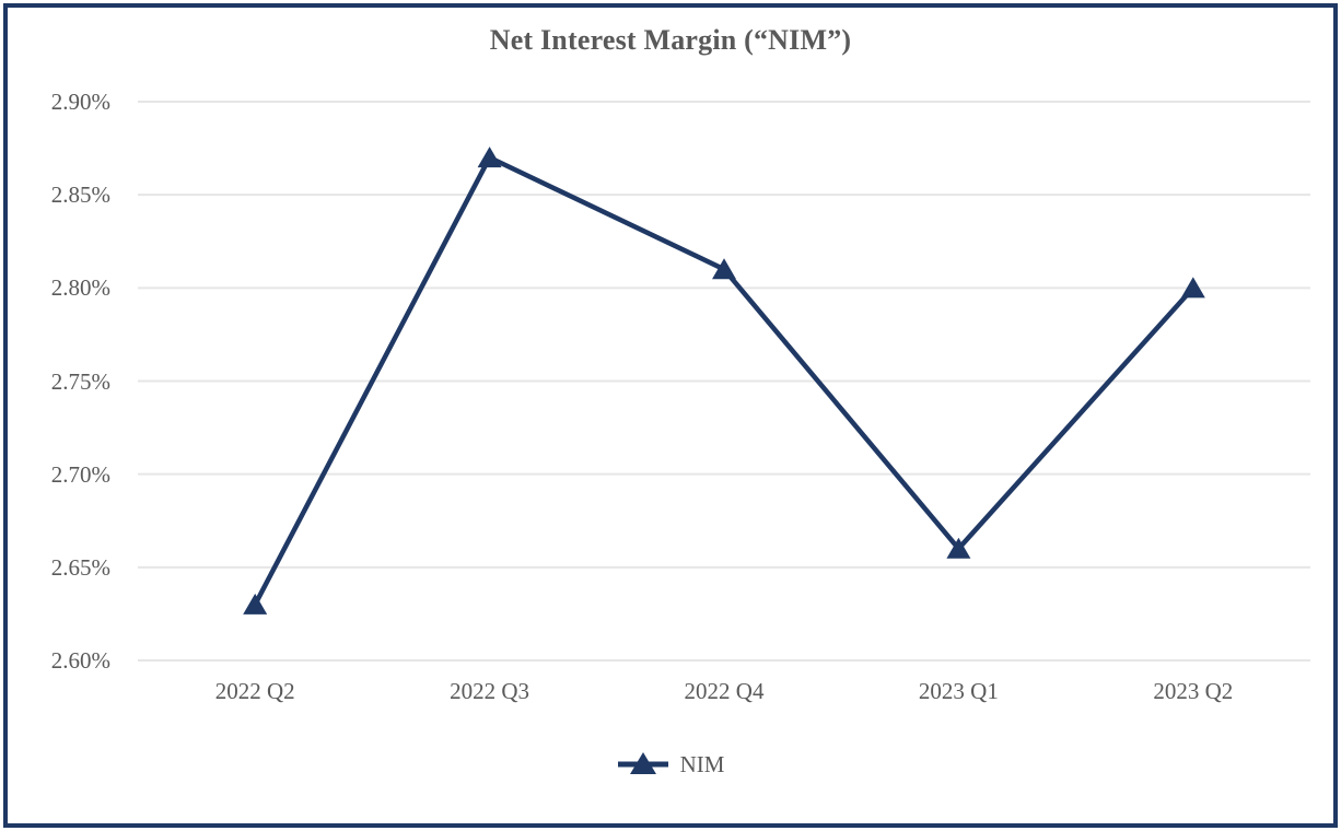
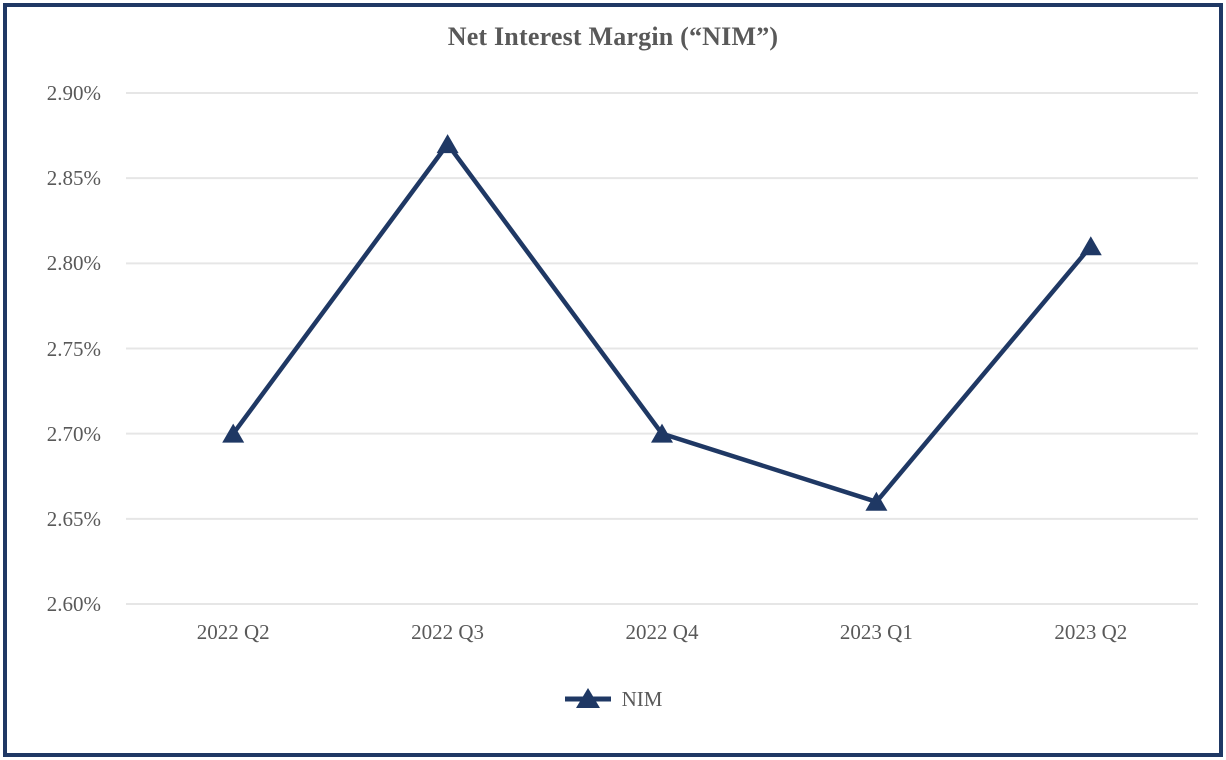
2022 Q2: 2.63% -> 2.70%
2022 Q4: 2.81% -> 2.70%
2023 Q2: 2.80% -> 2.81%
